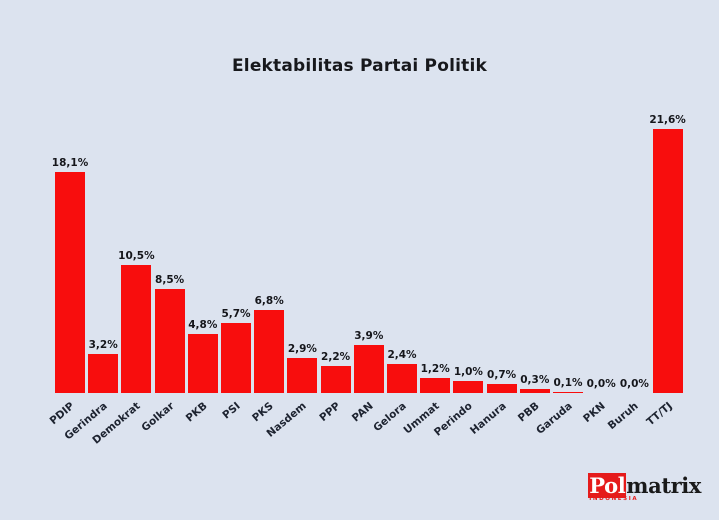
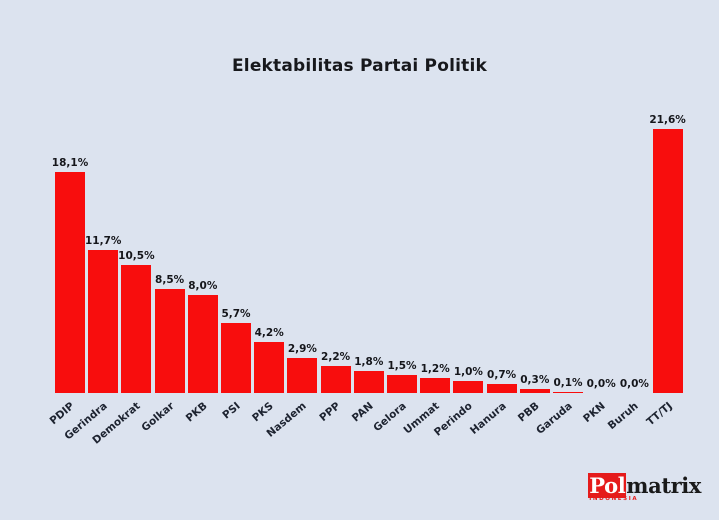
Gerindra: 3,2% -> 11,7%
PKB: 4,8% -> 8,0%
PKS: 6,8% -> 4,2%
PAN: 3,9% -> 1,8%
Gelora: 2,4% -> 1,5%
